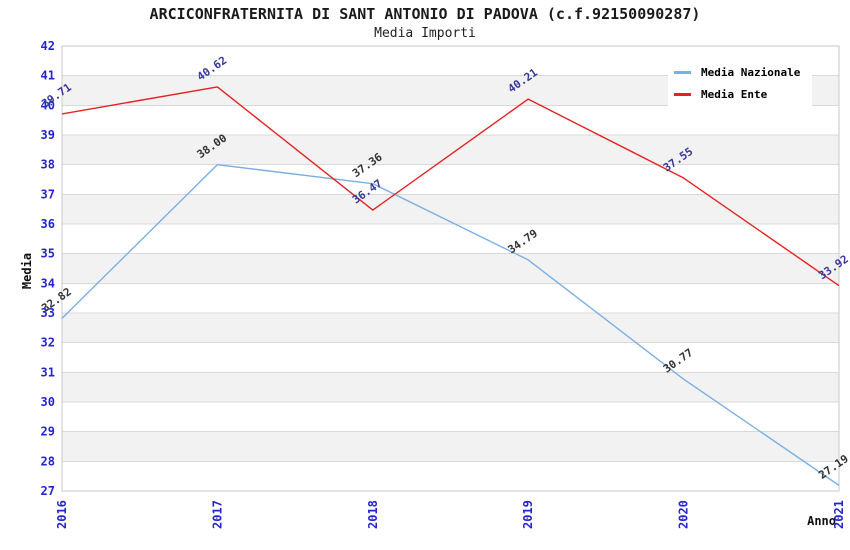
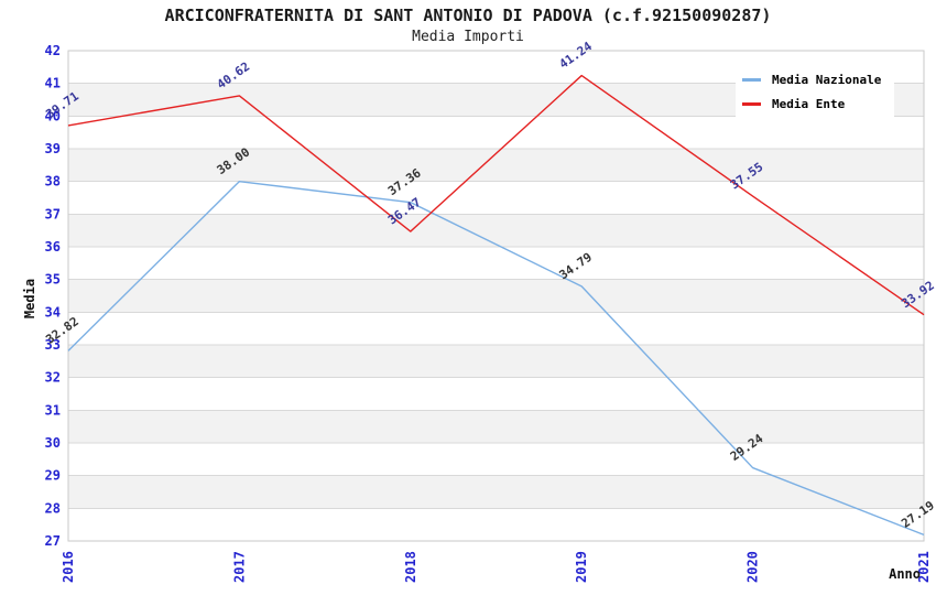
Media Ente/2019: 40.21 -> 41.24
Media Nazionale/2020: 30.77 -> 29.24
